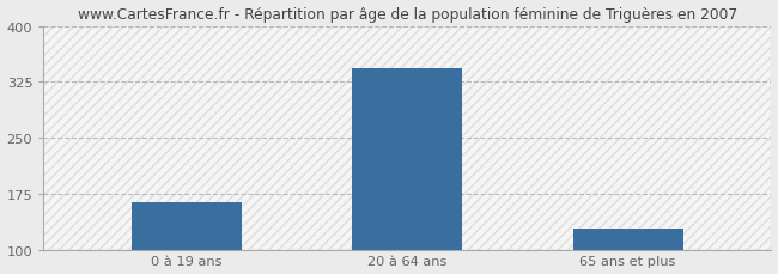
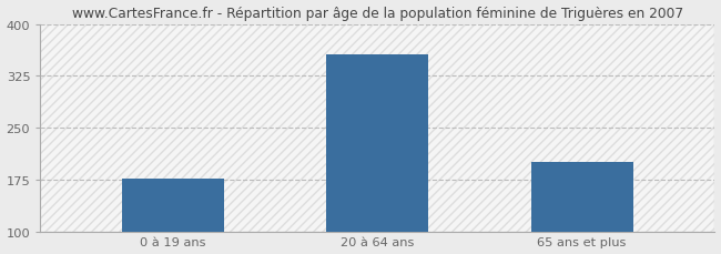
0 à 19 ans: 163 -> 176
20 à 64 ans: 343 -> 356
65 ans et plus: 128 -> 200
